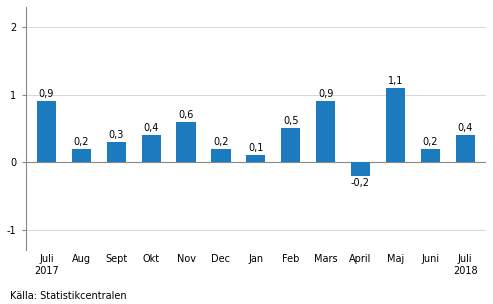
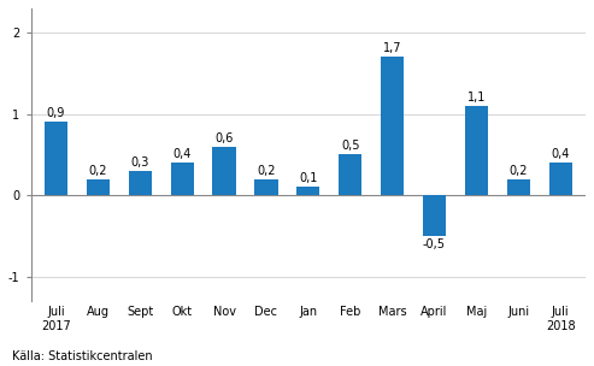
Mars: 0,9 -> 1,7
April: -0,2 -> -0,5
